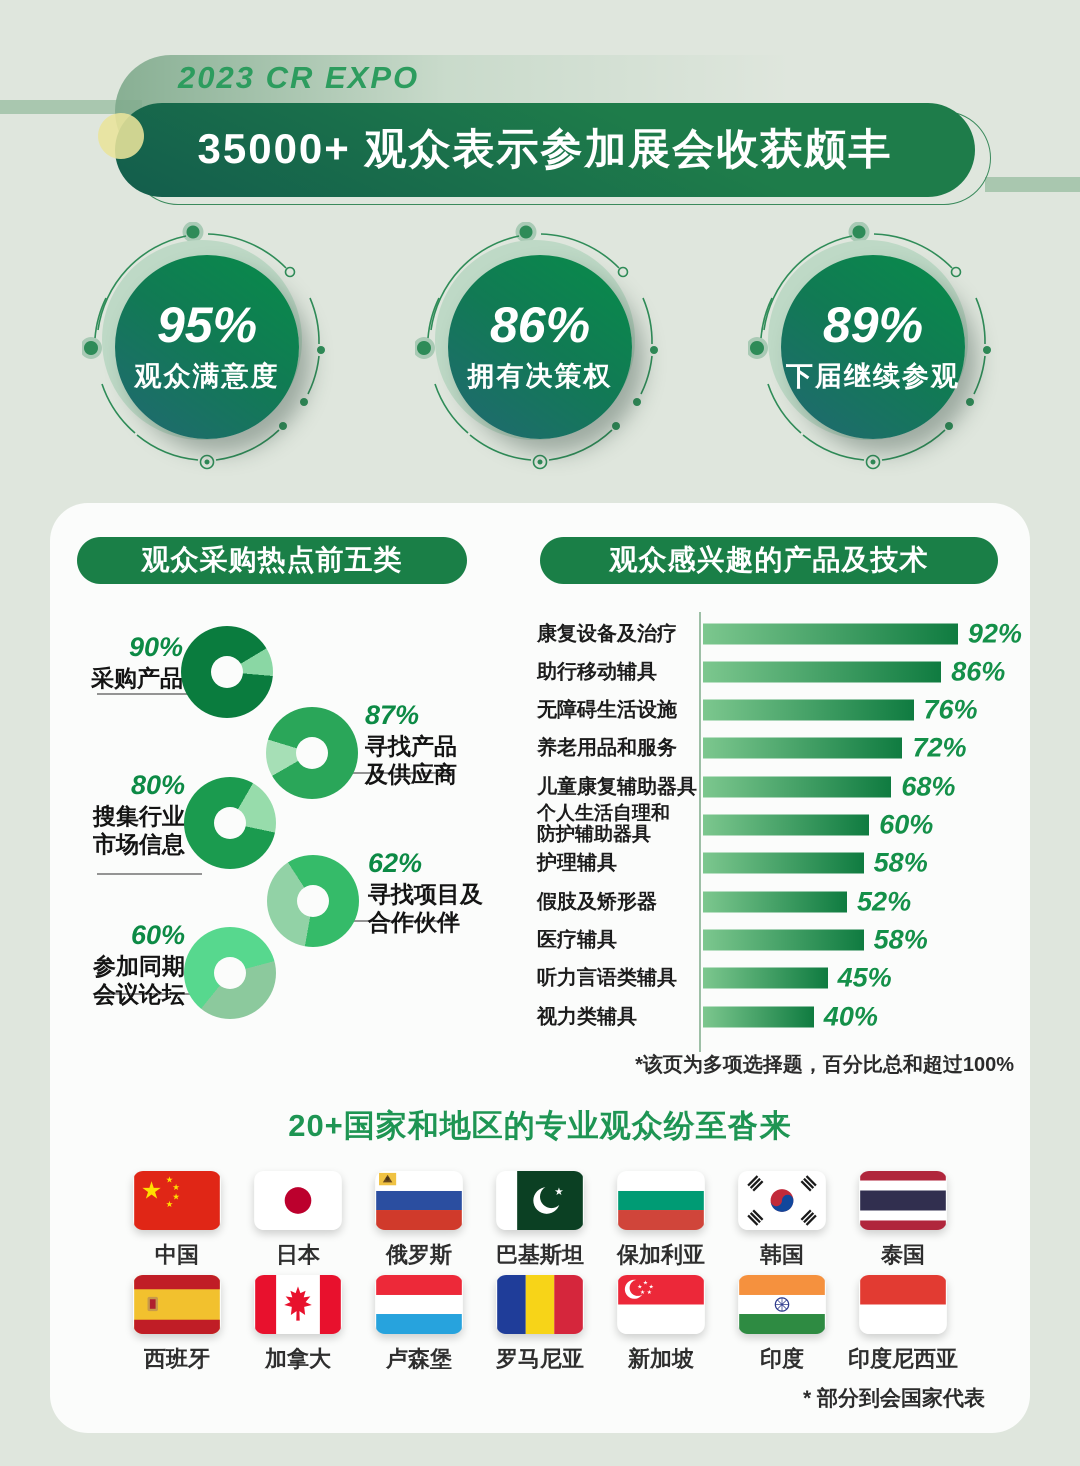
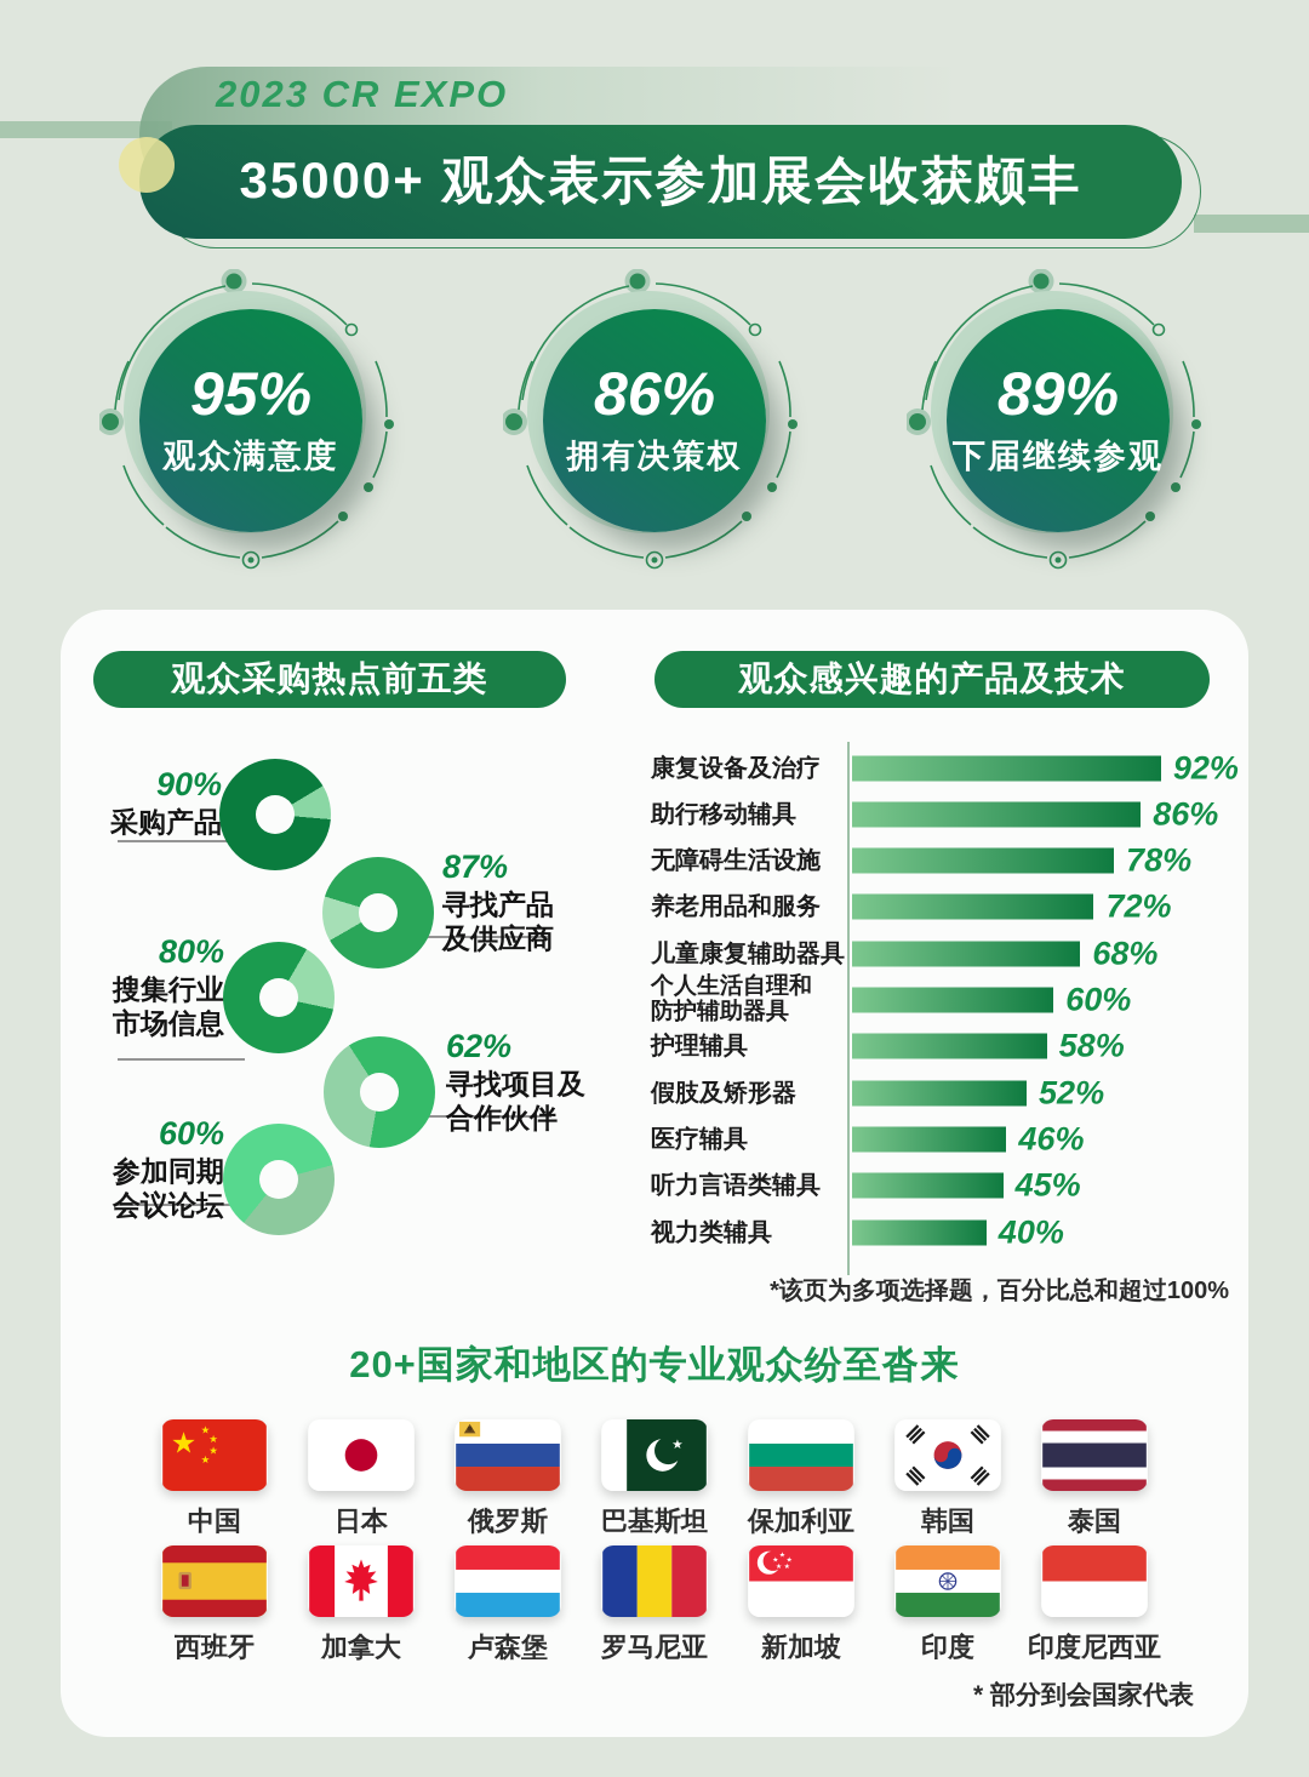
观众感兴趣的产品及技术/无障碍生活设施: 76% -> 78%
观众感兴趣的产品及技术/医疗辅具: 58% -> 46%
